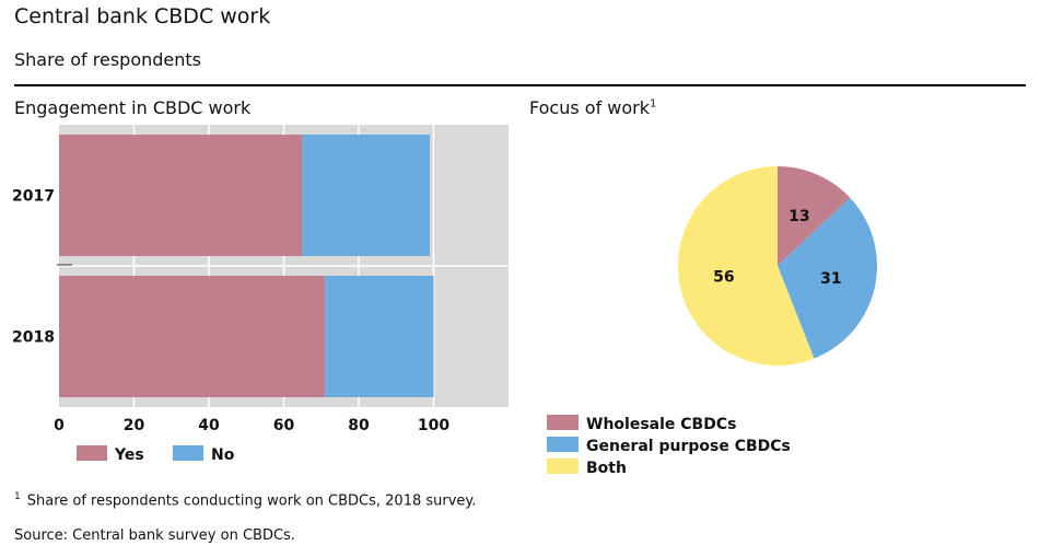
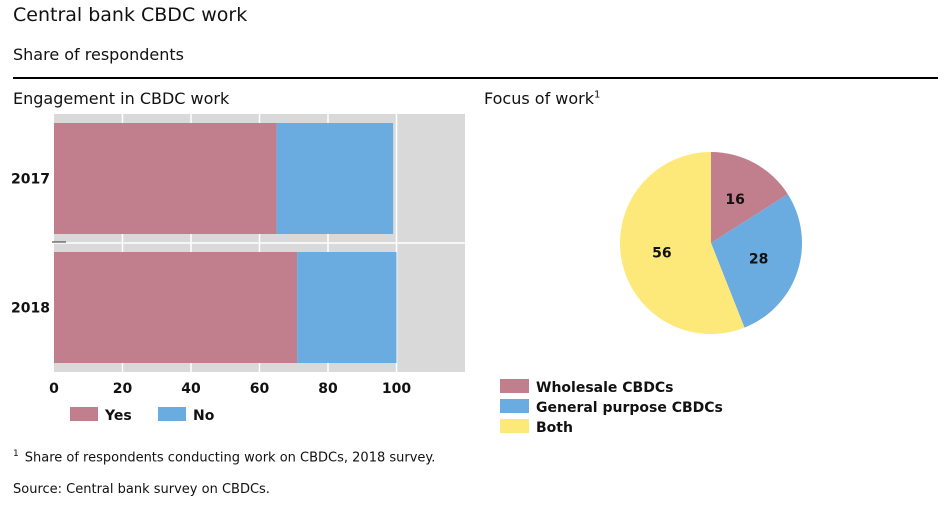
Focus of work/Wholesale CBDCs: 13 -> 16
Focus of work/General purpose CBDCs: 31 -> 28
